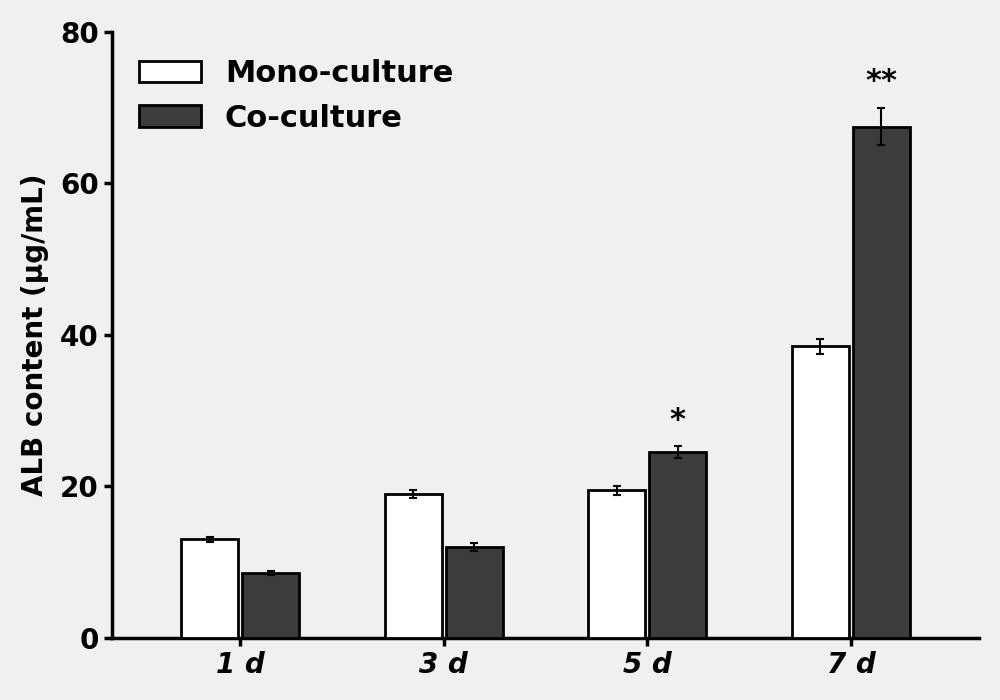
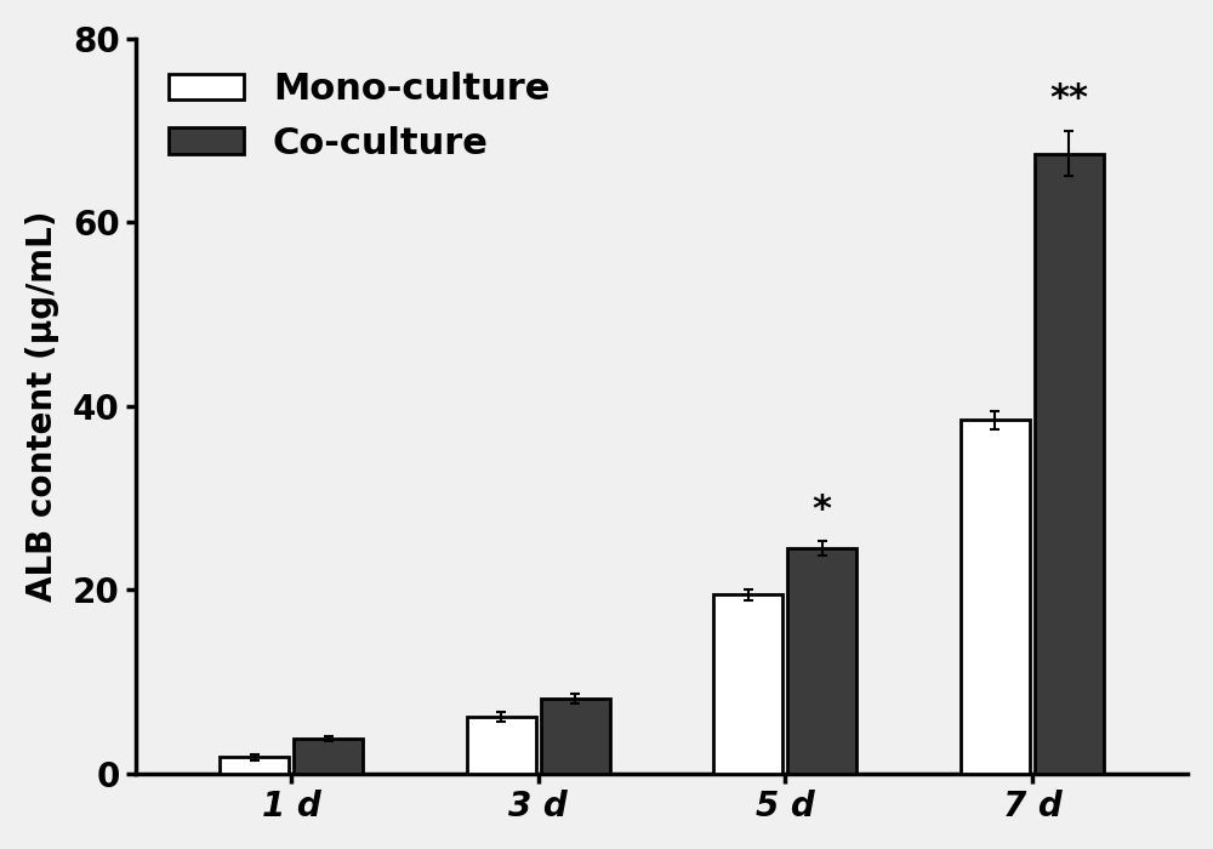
Mono-culture/1 d: 13.0 -> 1.8
Co-culture/1 d: 8.6 -> 3.8
Mono-culture/3 d: 19.0 -> 6.2
Co-culture/3 d: 12.0 -> 8.2
